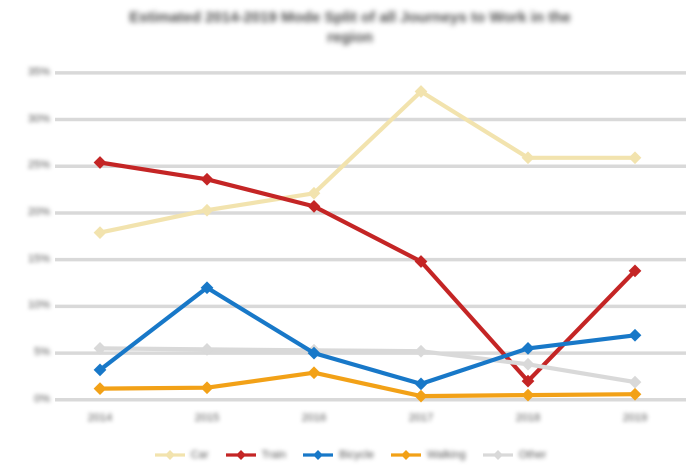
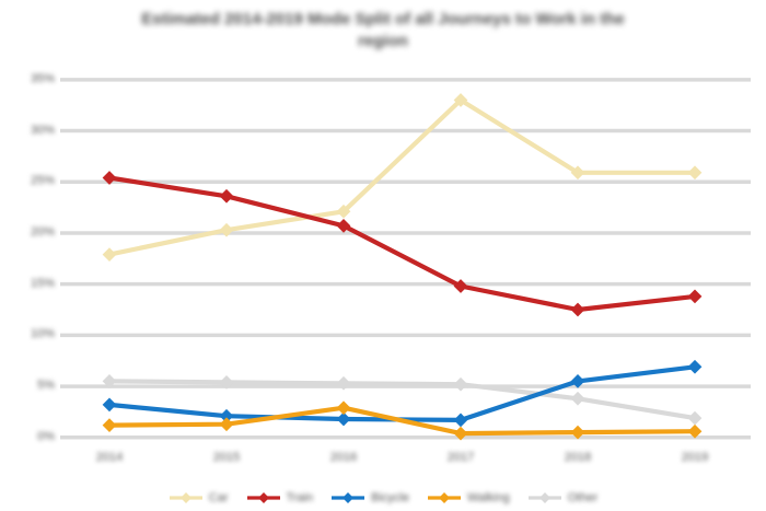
Bicycle/2015: 12% -> 2%
Bicycle/2016: 5% -> 2%
Train/2018: 2% -> 12%
